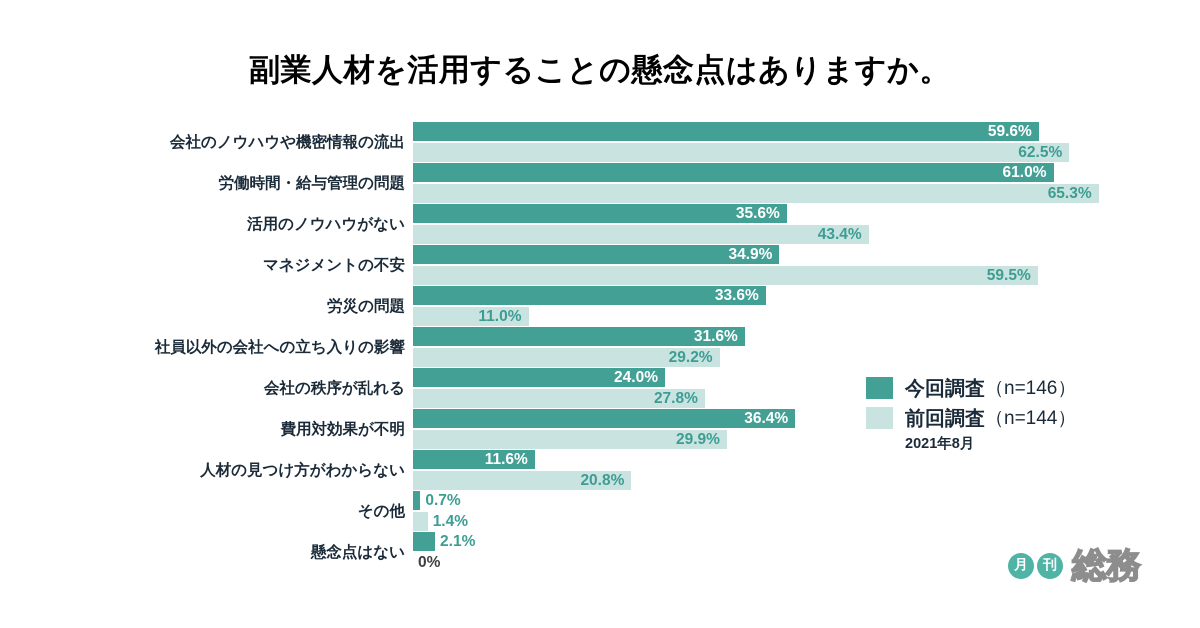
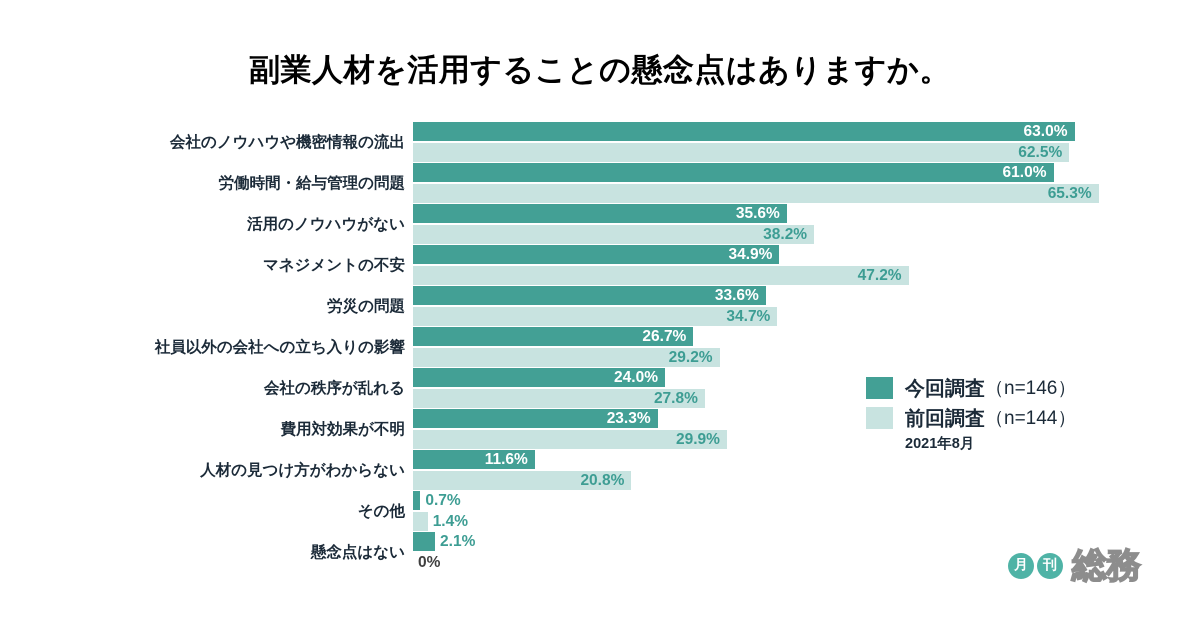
今回調査/会社のノウハウや機密情報の流出: 59.6% -> 63.0%
前回調査/活用のノウハウがない: 43.4% -> 38.2%
前回調査/マネジメントの不安: 59.5% -> 47.2%
前回調査/労災の問題: 11.0% -> 34.7%
今回調査/社員以外の会社への立ち入りの影響: 31.6% -> 26.7%
今回調査/費用対効果が不明: 36.4% -> 23.3%
